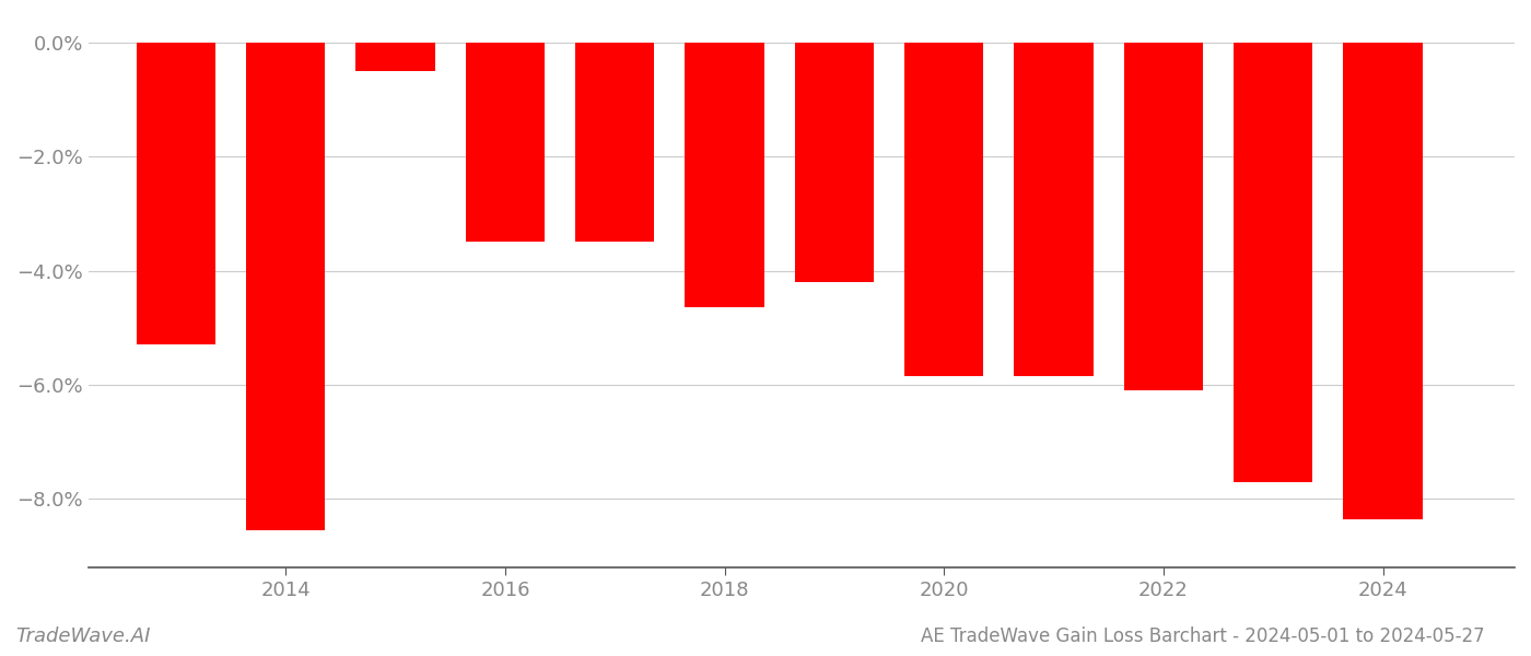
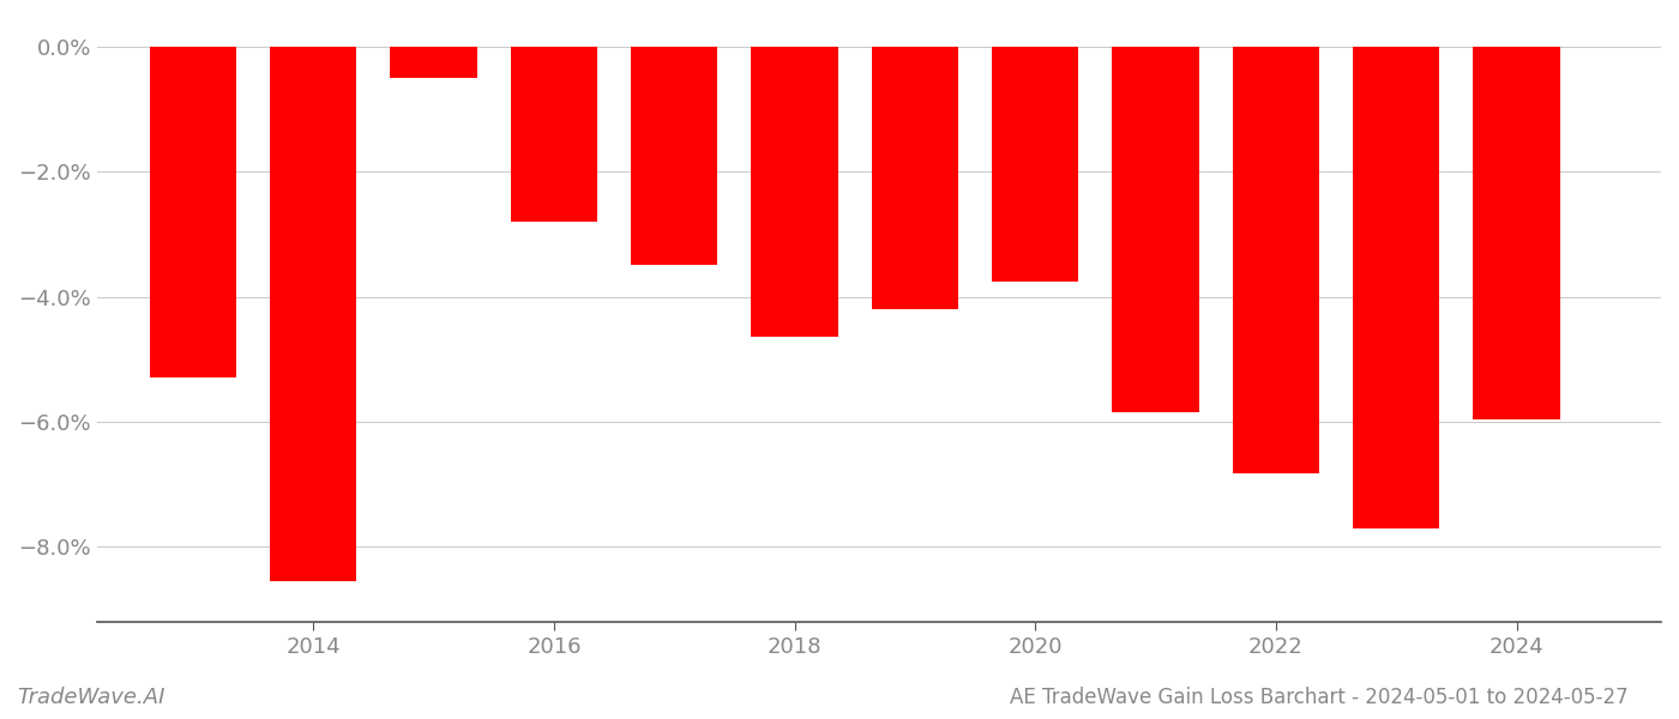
2016: -3.50% -> -2.80%
2020: -5.85% -> -3.76%
2022: -6.10% -> -6.82%
2024: -8.35% -> -5.96%
